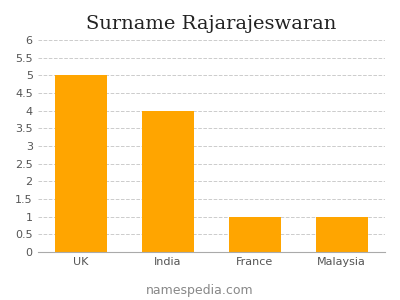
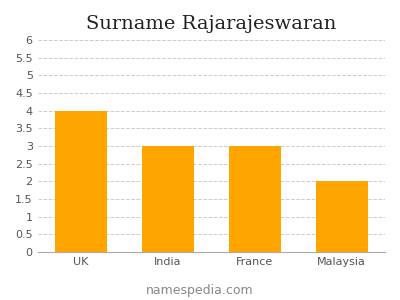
UK: 5 -> 4
India: 4 -> 3
France: 1 -> 3
Malaysia: 1 -> 2
